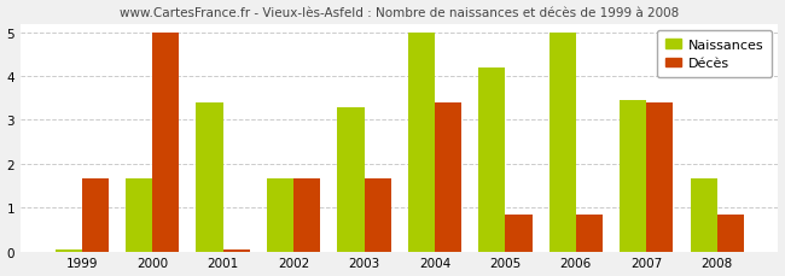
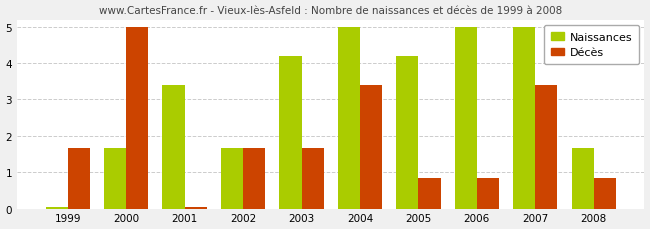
Naissances/2003: 3.30 -> 4.20
Naissances/2007: 3.45 -> 5.00
